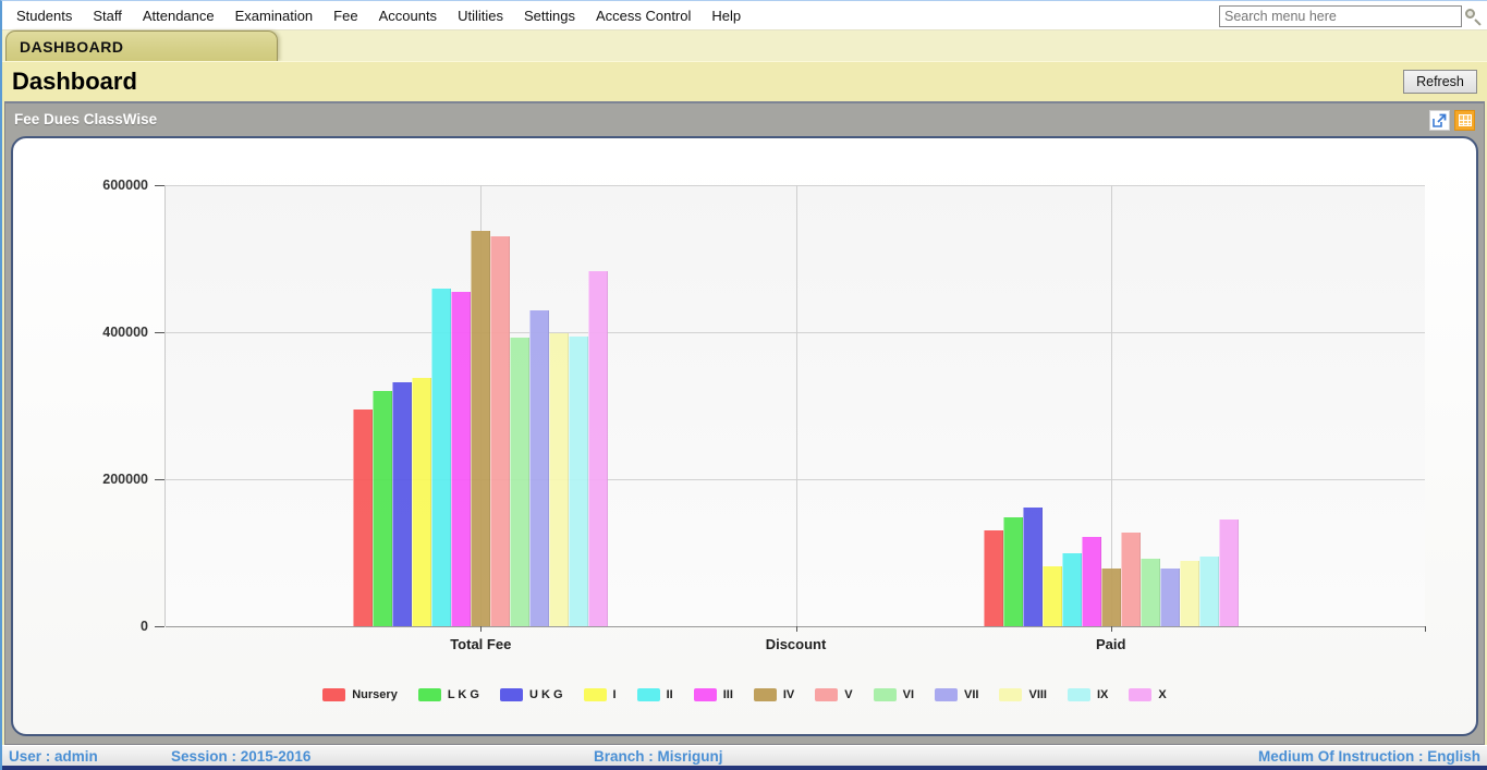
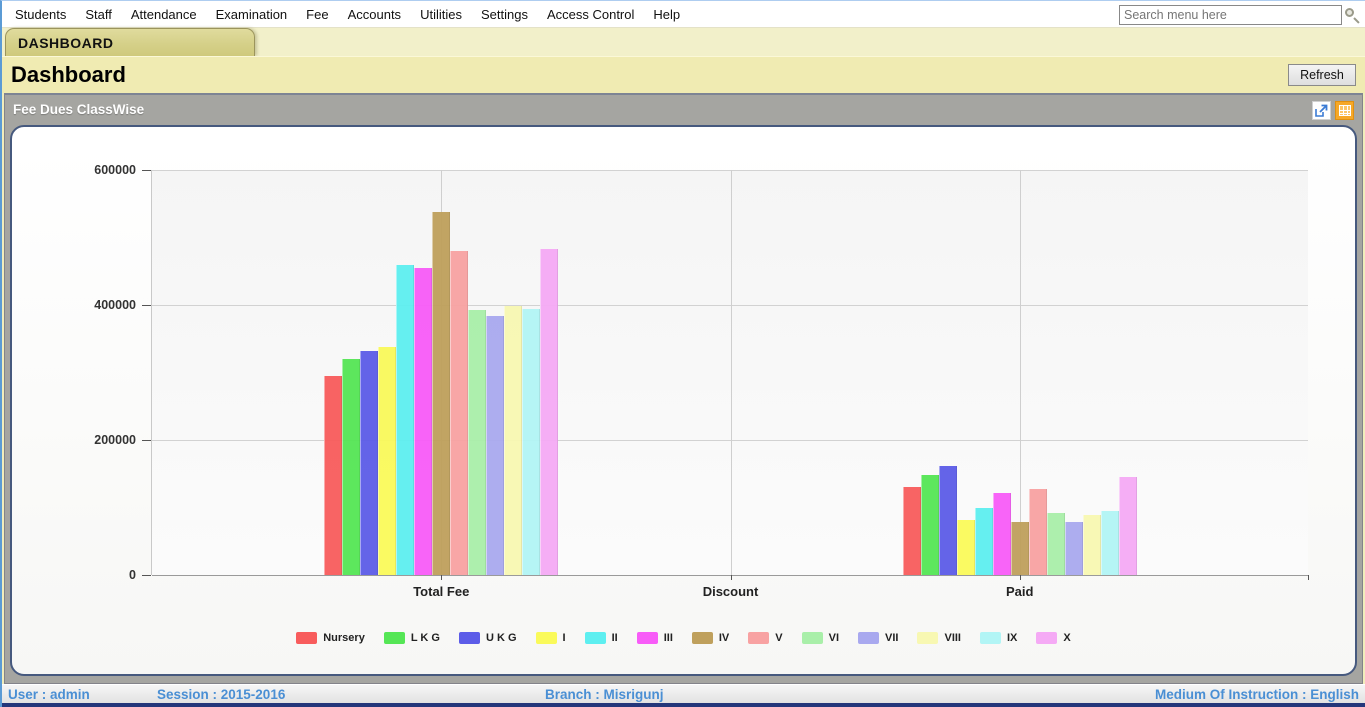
V/Total Fee: 530000 -> 480000
VII/Total Fee: 430000 -> 380000
